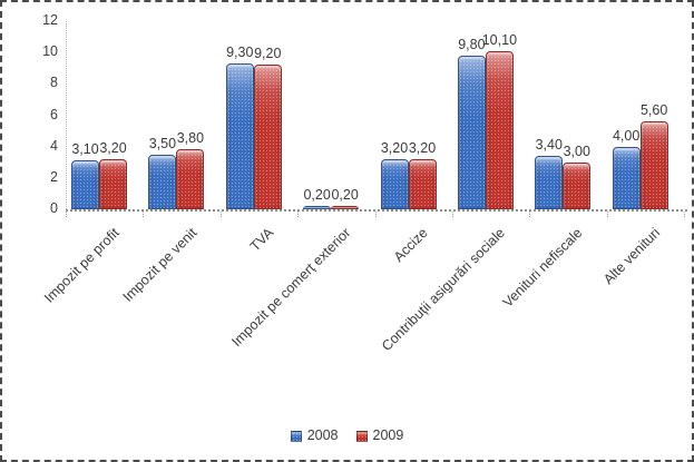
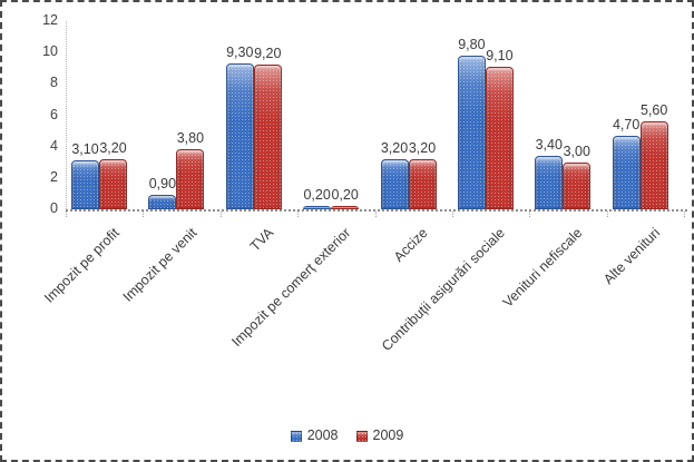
2008/Impozit pe venit: 3,50 -> 0,90
2009/Contribuții asigurări sociale: 10,10 -> 9,10
2008/Alte venituri: 4,00 -> 4,70
